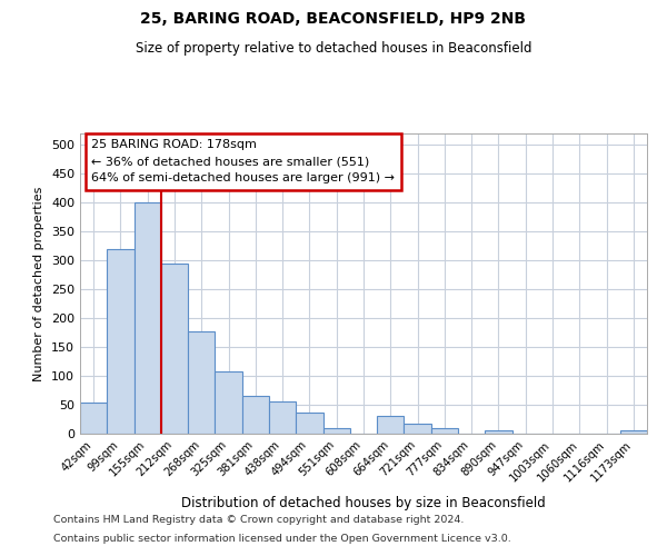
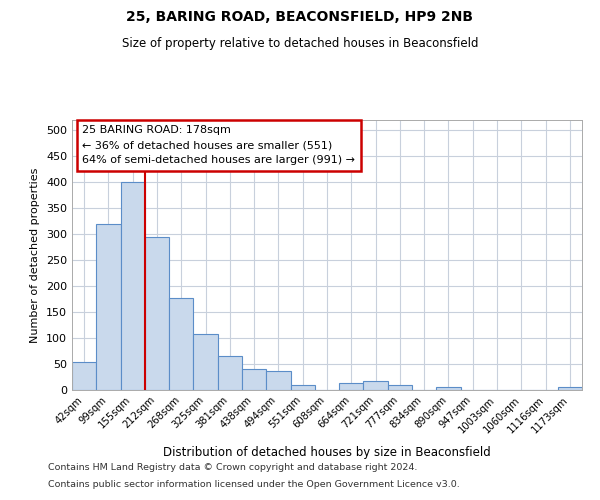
438sqm: 56 -> 40
664sqm: 30 -> 14
